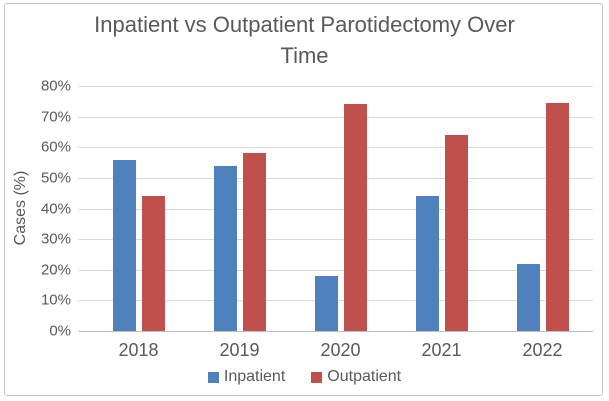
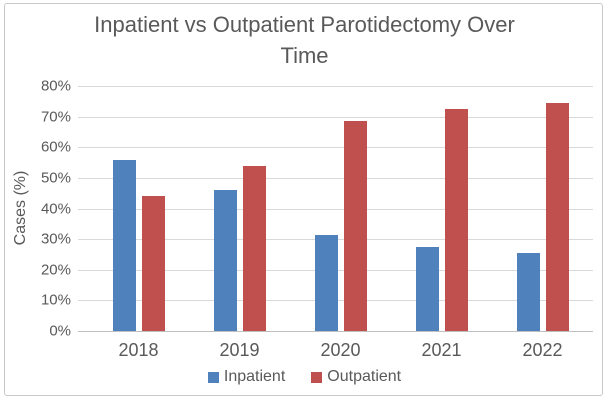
Inpatient/2019: 54% -> 46%
Outpatient/2019: 58% -> 54%
Inpatient/2020: 18% -> 32%
Outpatient/2020: 74% -> 68%
Inpatient/2021: 44% -> 28%
Outpatient/2021: 64% -> 72%
Inpatient/2022: 22% -> 26%
